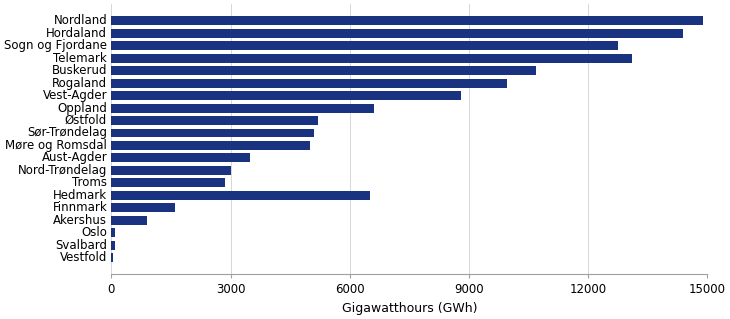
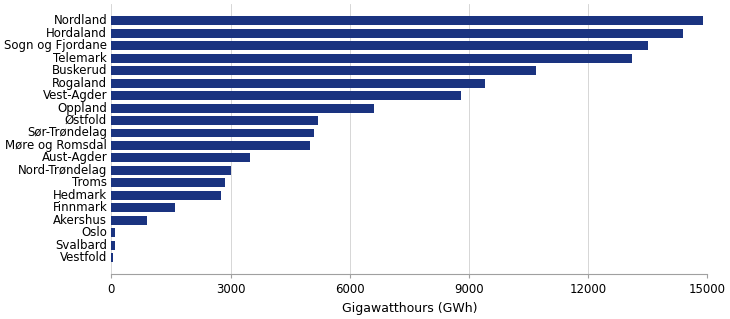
Sogn og Fjordane: 12750 -> 13500
Rogaland: 9950 -> 9400
Hedmark: 6500 -> 2750
